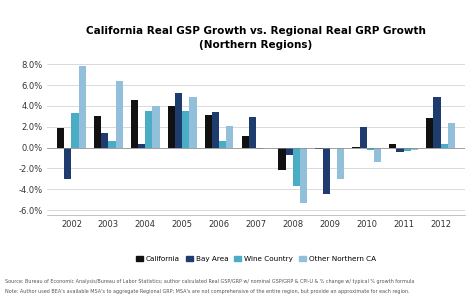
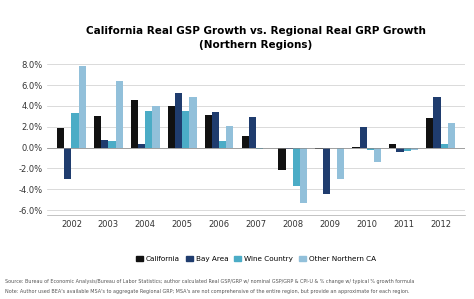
Bay Area/2003: 1.4% -> 0.7%
Bay Area/2008: -0.7% -> -0.1%
